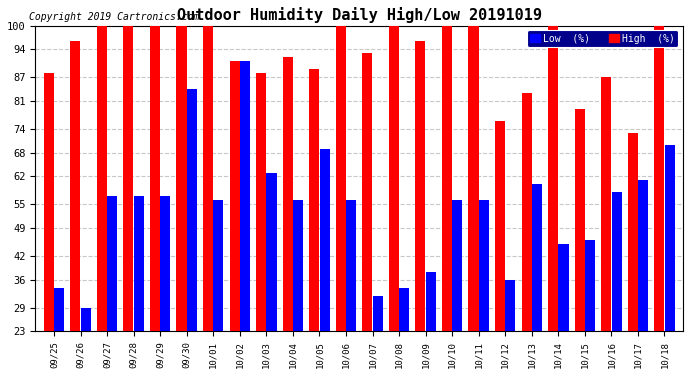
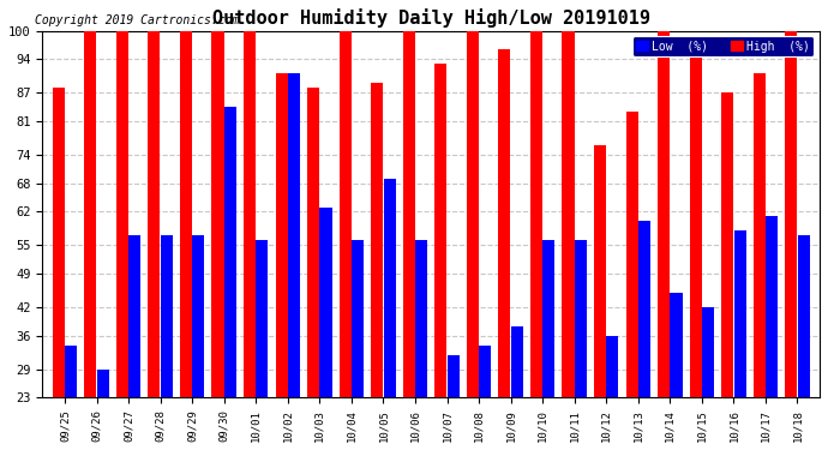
High (%)/09/26: 96 -> 100
High (%)/10/04: 92 -> 100
High (%)/10/15: 79 -> 95
Low (%)/10/15: 46 -> 42
High (%)/10/17: 73 -> 91
Low (%)/10/18: 70 -> 57
